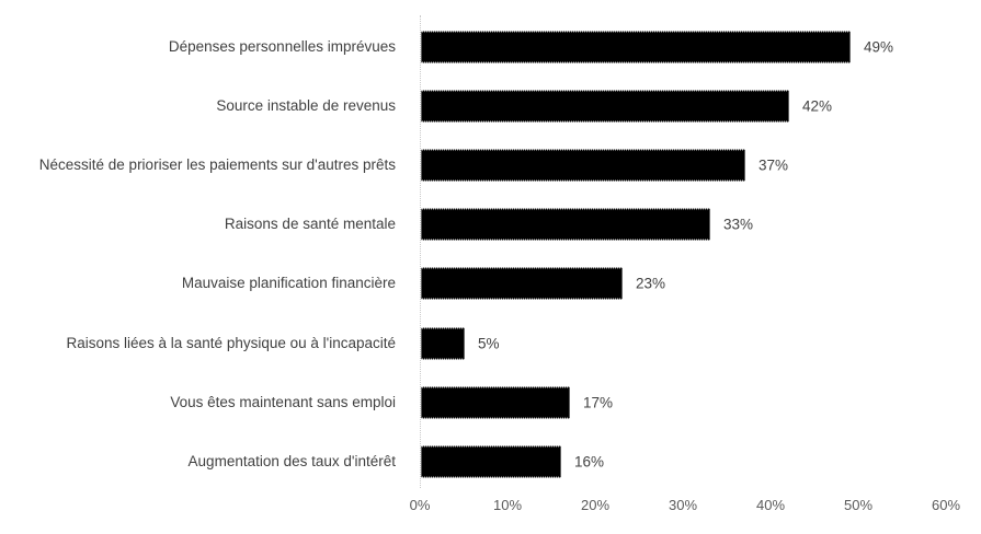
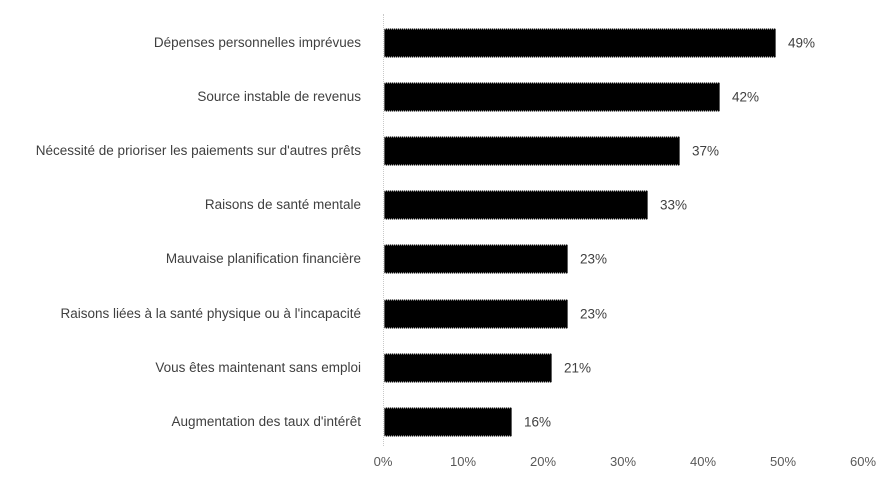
Raisons liées à la santé physique ou à l'incapacité: 5% -> 23%
Vous êtes maintenant sans emploi: 17% -> 21%
